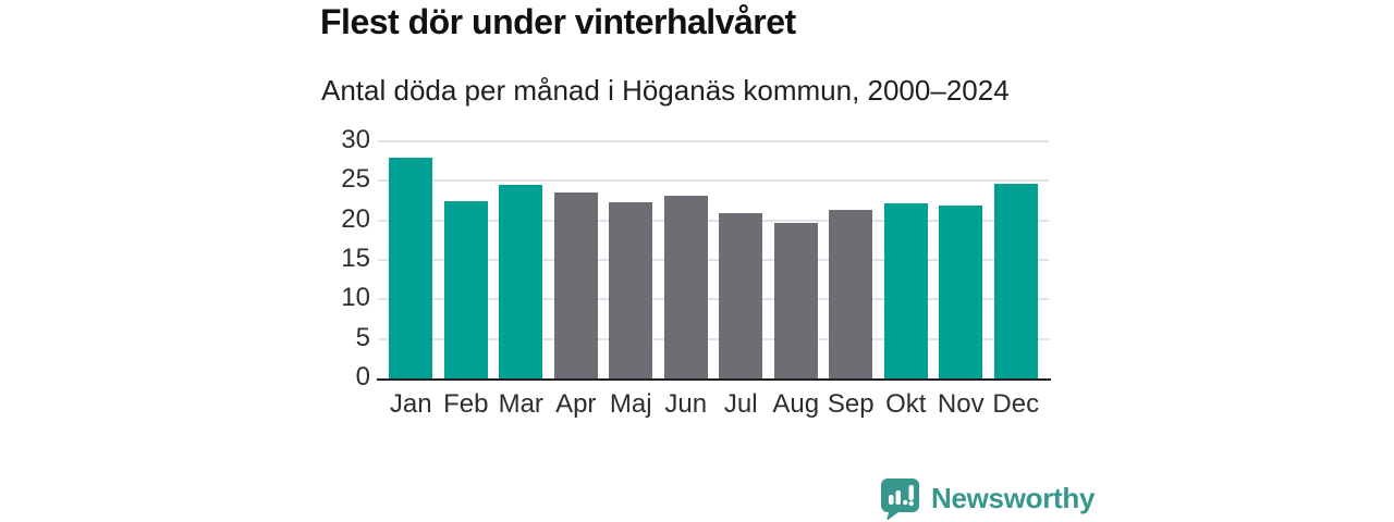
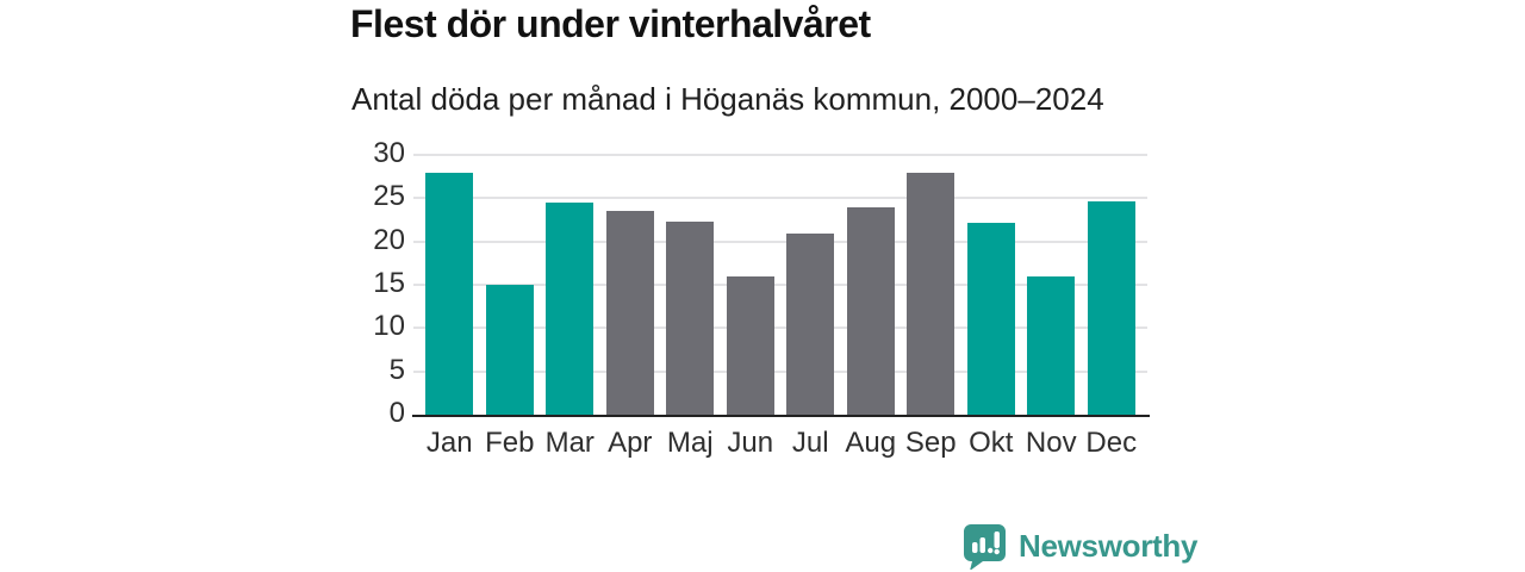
Feb: 22 -> 15
Jun: 23 -> 16
Aug: 20 -> 24
Sep: 21 -> 28
Nov: 22 -> 16
